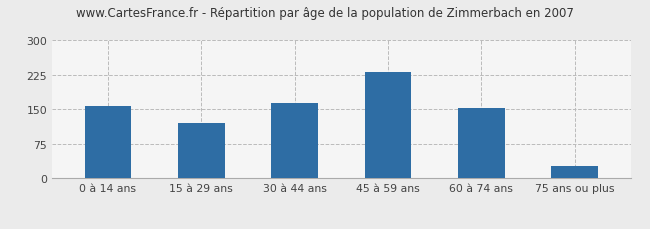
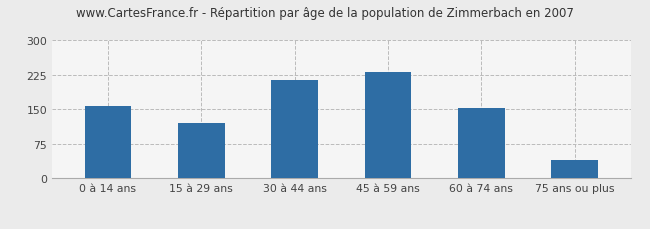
30 à 44 ans: 163 -> 215
75 ans ou plus: 28 -> 40
